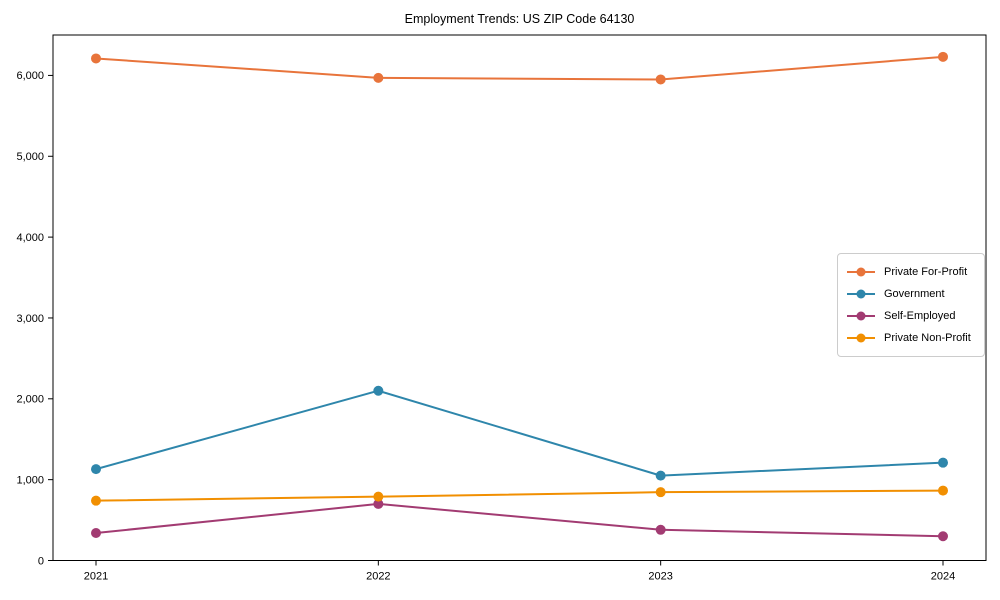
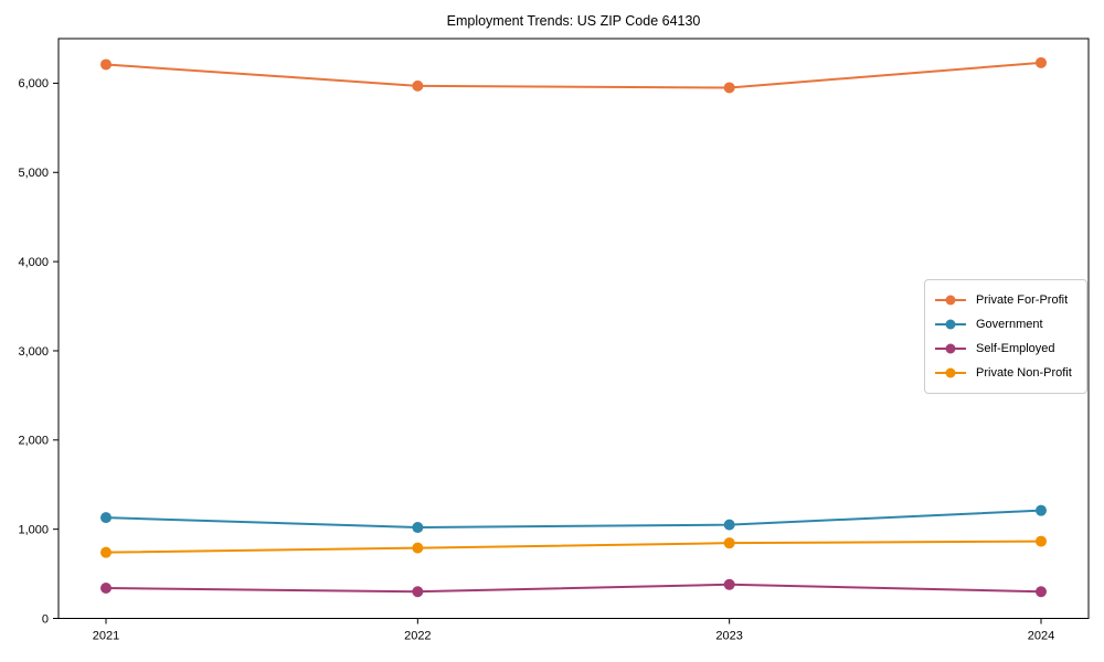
Government/2022: 2100 -> 1000
Self-Employed/2022: 700 -> 300
